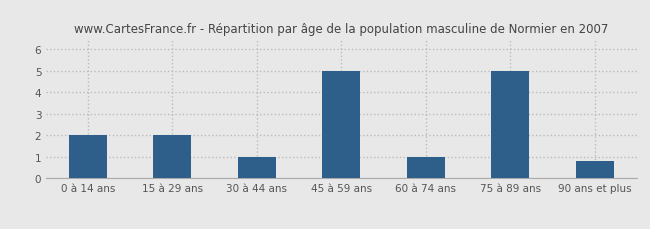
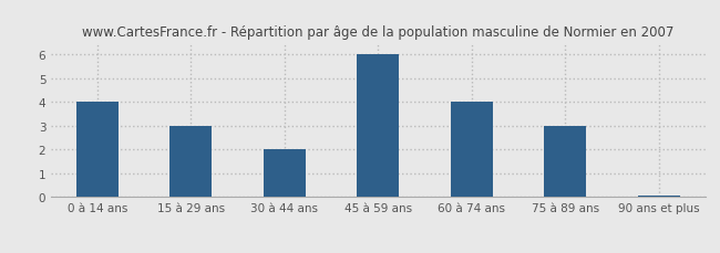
0 à 14 ans: 2.00 -> 4.00
15 à 29 ans: 2.00 -> 3.00
30 à 44 ans: 1.00 -> 2.00
45 à 59 ans: 5.00 -> 6.00
60 à 74 ans: 1.00 -> 4.00
75 à 89 ans: 5.00 -> 3.00
90 ans et plus: 0.80 -> 0.07
